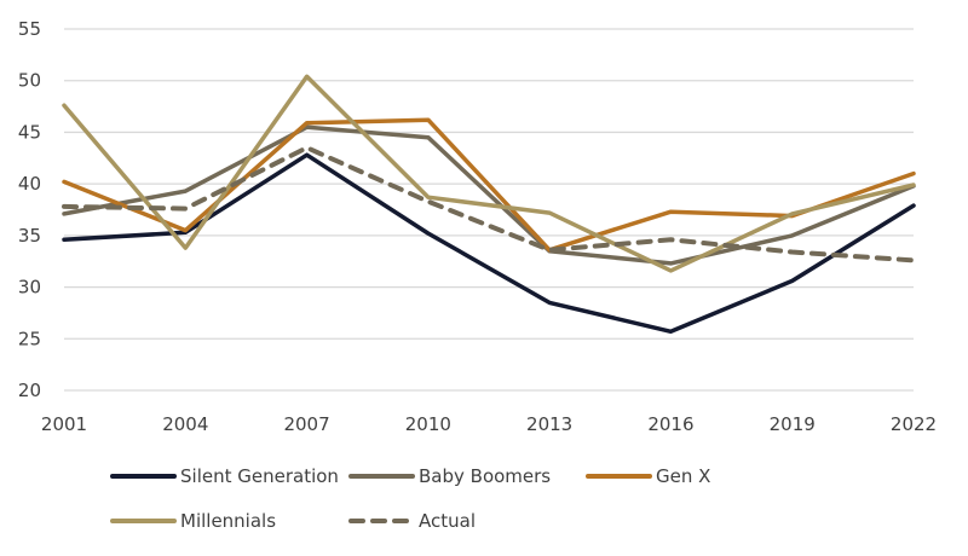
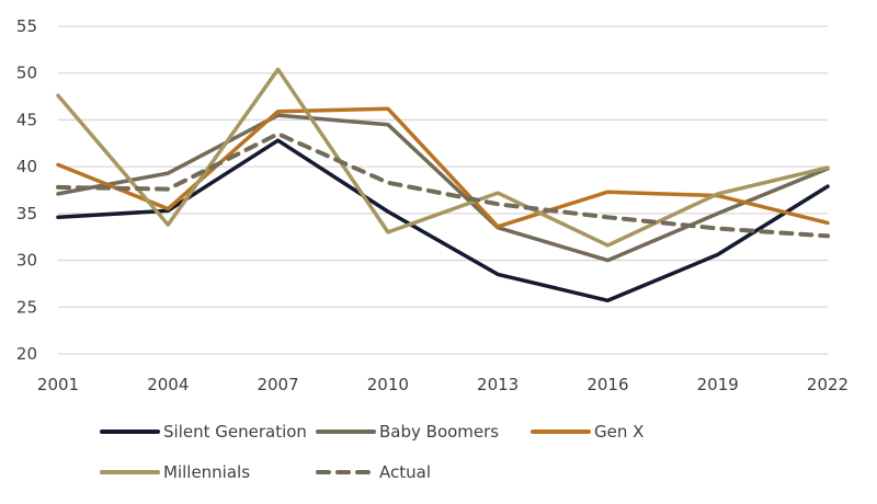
Millennials/2010: 39 -> 33
Actual/2013: 34 -> 36
Baby Boomers/2016: 32 -> 30
Gen X/2022: 41 -> 34
